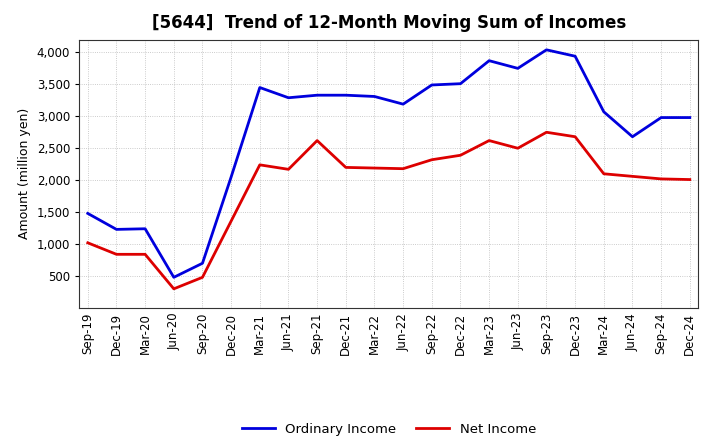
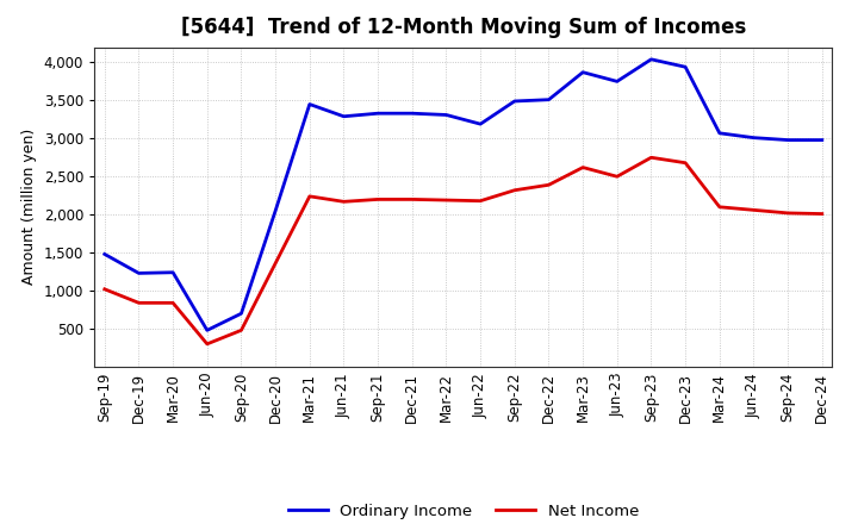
Net Income/Sep-21: 2,620 -> 2,200
Ordinary Income/Jun-24: 2,680 -> 3,010
